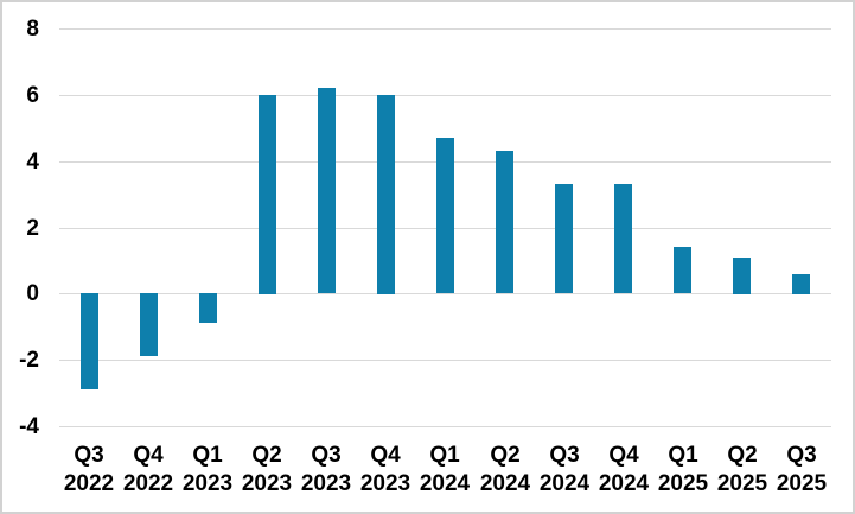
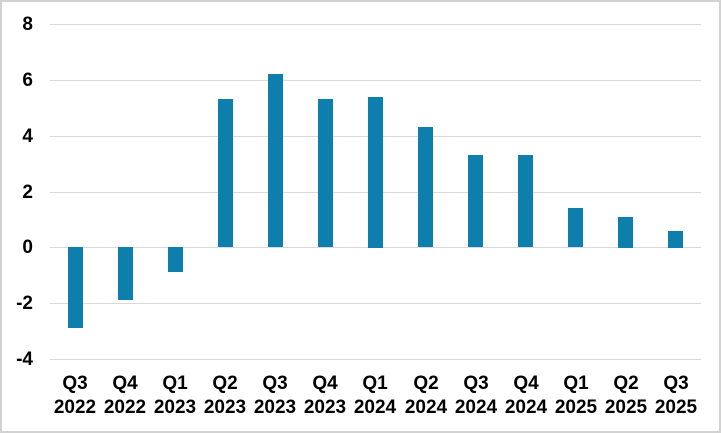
Q2 2023: 6.0 -> 5.3
Q4 2023: 6.0 -> 5.3
Q1 2024: 4.7 -> 5.4
